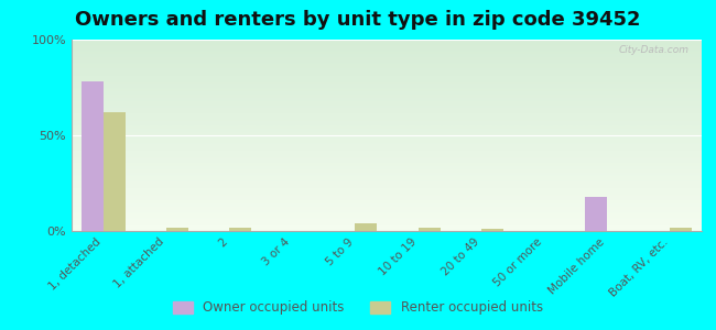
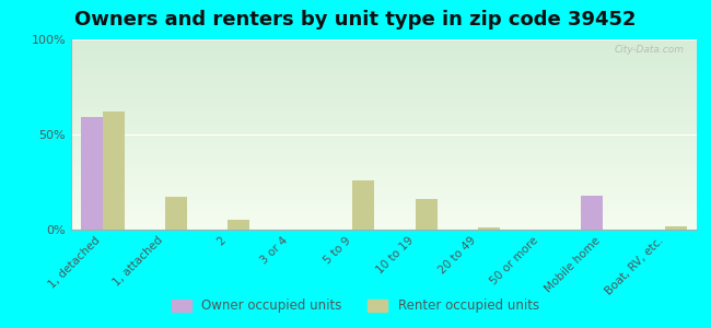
Owner occupied units/1, detached: 78% -> 59%
Renter occupied units/1, attached: 2% -> 17%
Renter occupied units/2: 2% -> 5%
Renter occupied units/5 to 9: 4% -> 26%
Renter occupied units/10 to 19: 2% -> 16%
